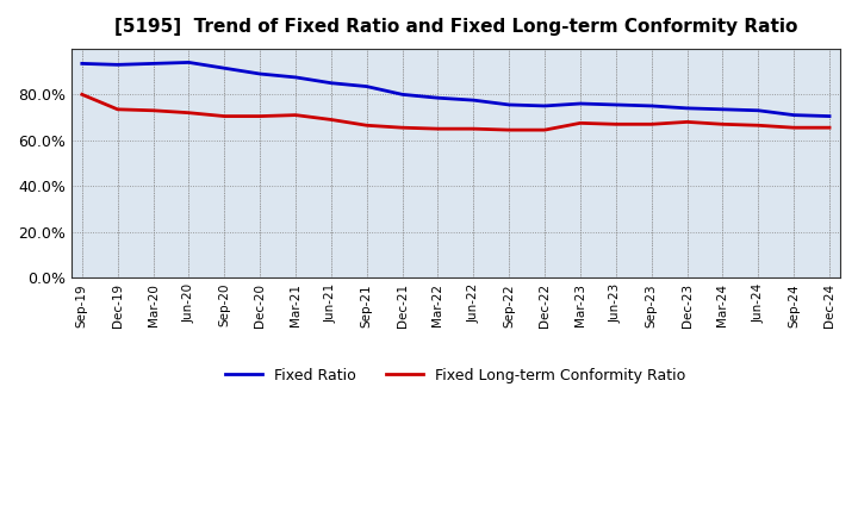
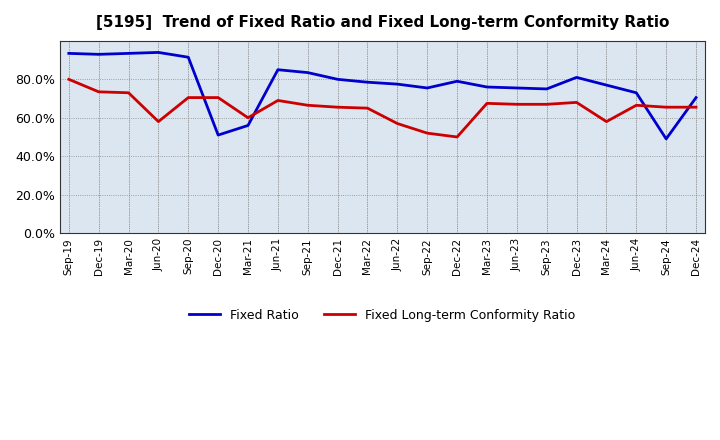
Fixed Long-term Conformity Ratio/Jun-20: 72% -> 58%
Fixed Ratio/Dec-20: 89% -> 51%
Fixed Ratio/Mar-21: 88% -> 56%
Fixed Long-term Conformity Ratio/Mar-21: 71% -> 60%
Fixed Long-term Conformity Ratio/Jun-22: 65% -> 57%
Fixed Long-term Conformity Ratio/Sep-22: 64% -> 52%
Fixed Ratio/Dec-22: 75% -> 79%
Fixed Long-term Conformity Ratio/Dec-22: 64% -> 50%
Fixed Ratio/Dec-23: 74% -> 81%
Fixed Ratio/Mar-24: 74% -> 77%
Fixed Long-term Conformity Ratio/Mar-24: 67% -> 58%
Fixed Ratio/Sep-24: 71% -> 49%
